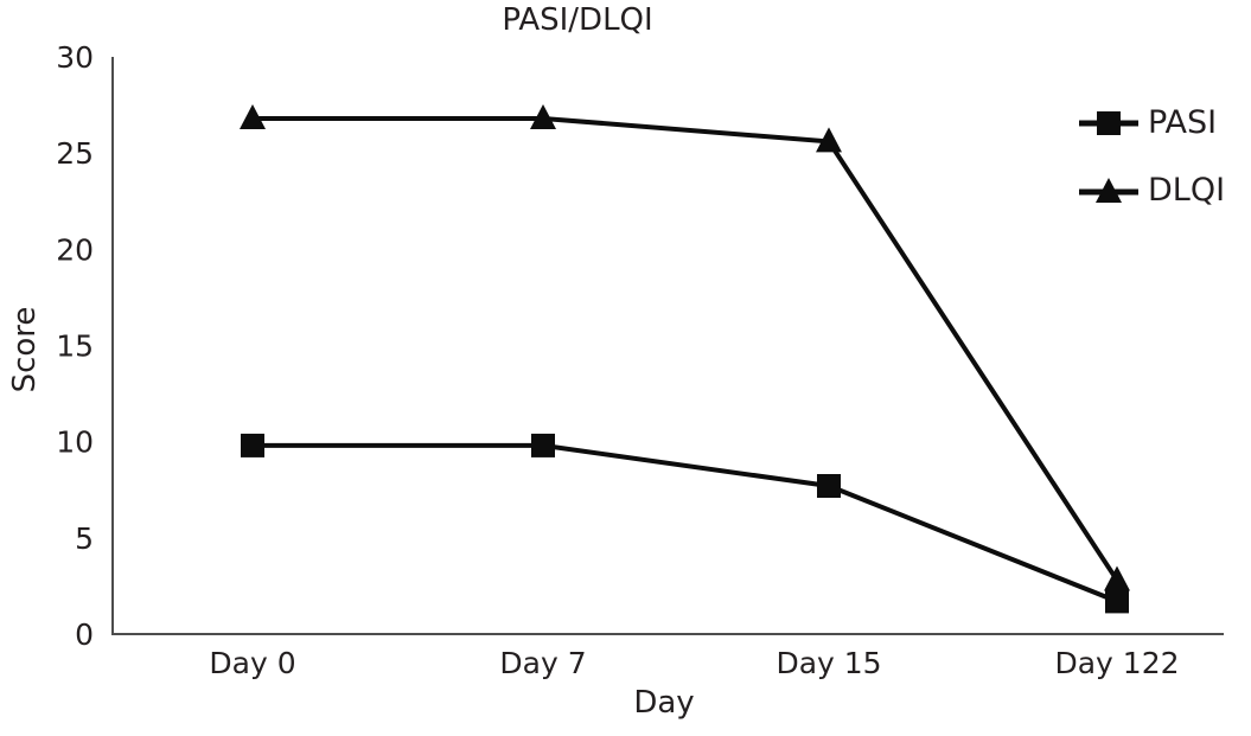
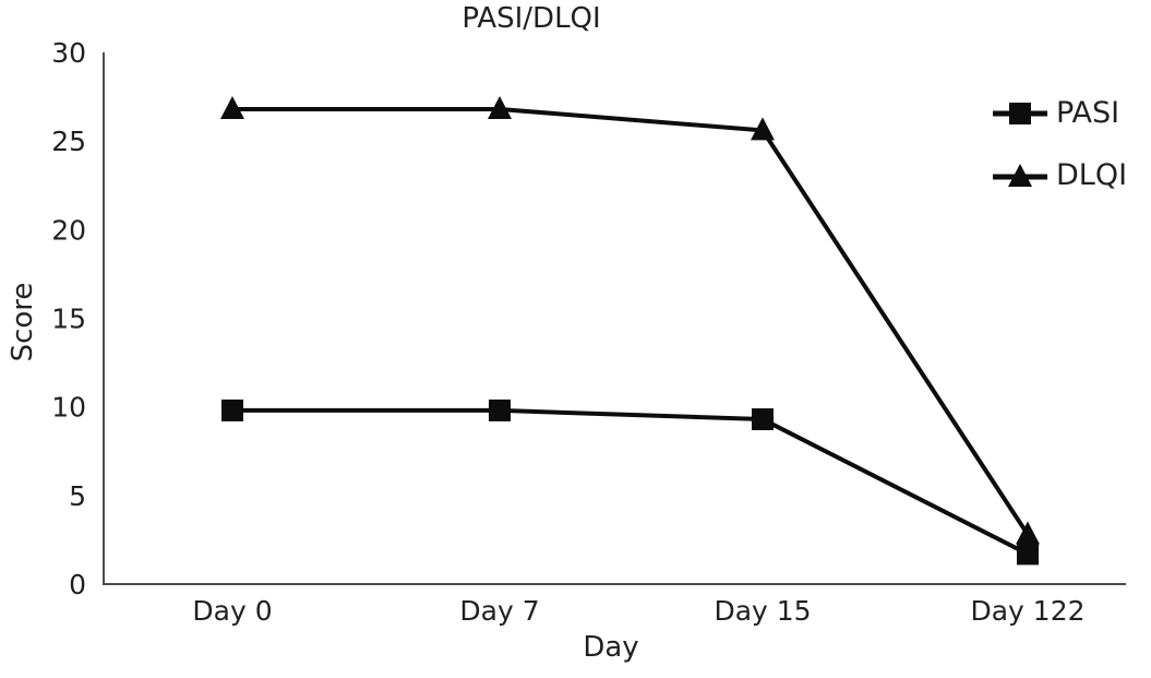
PASI/Day 15: 7.7 -> 9.3
